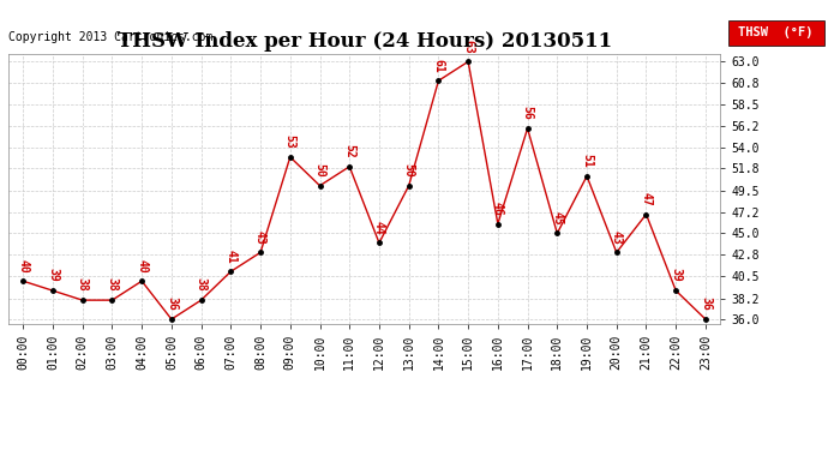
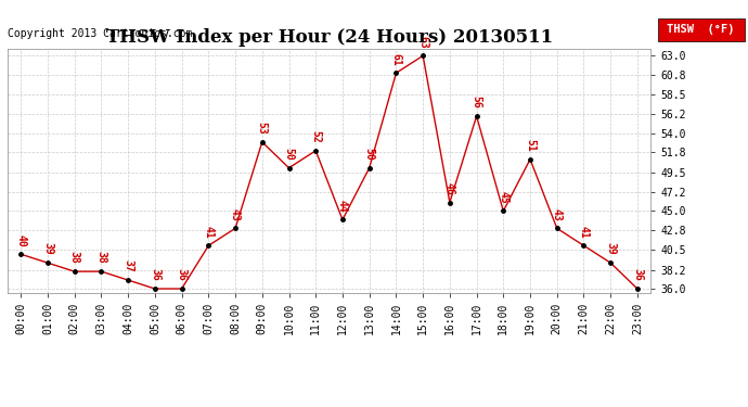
04:00: 40 -> 37
06:00: 38 -> 36
21:00: 47 -> 41
